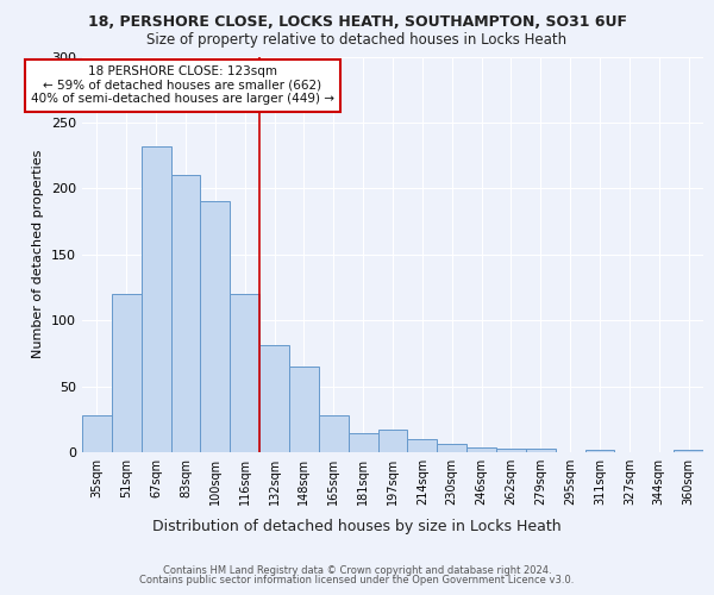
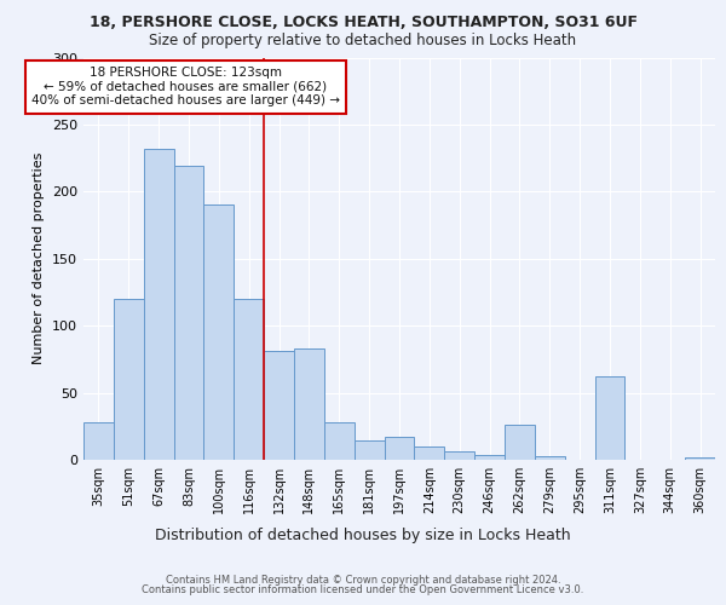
83sqm: 210 -> 219
148sqm: 65 -> 83
262sqm: 3 -> 26
311sqm: 2 -> 62
